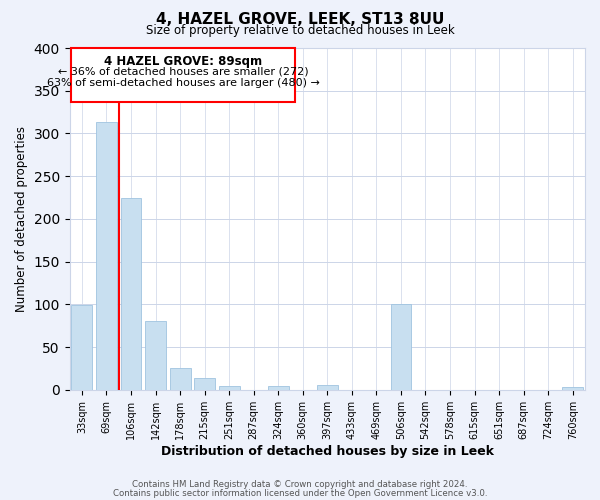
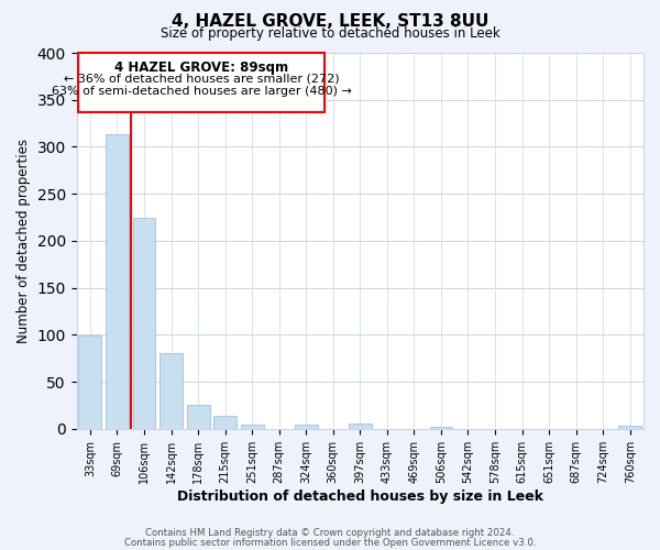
506sqm: 100 -> 2
